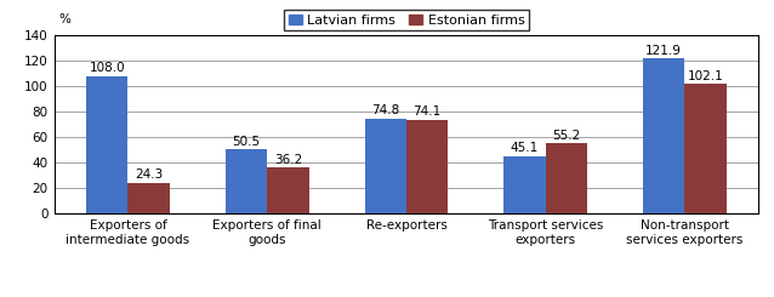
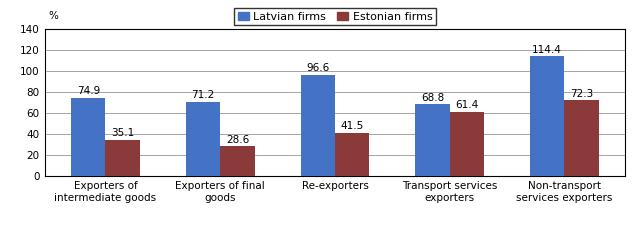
Latvian firms/Exporters of intermediate goods: 108.0 -> 74.9
Estonian firms/Exporters of intermediate goods: 24.3 -> 35.1
Latvian firms/Exporters of final goods: 50.5 -> 71.2
Estonian firms/Exporters of final goods: 36.2 -> 28.6
Latvian firms/Re-exporters: 74.8 -> 96.6
Estonian firms/Re-exporters: 74.1 -> 41.5
Latvian firms/Transport services exporters: 45.1 -> 68.8
Estonian firms/Transport services exporters: 55.2 -> 61.4
Latvian firms/Non-transport services exporters: 121.9 -> 114.4
Estonian firms/Non-transport services exporters: 102.1 -> 72.3
